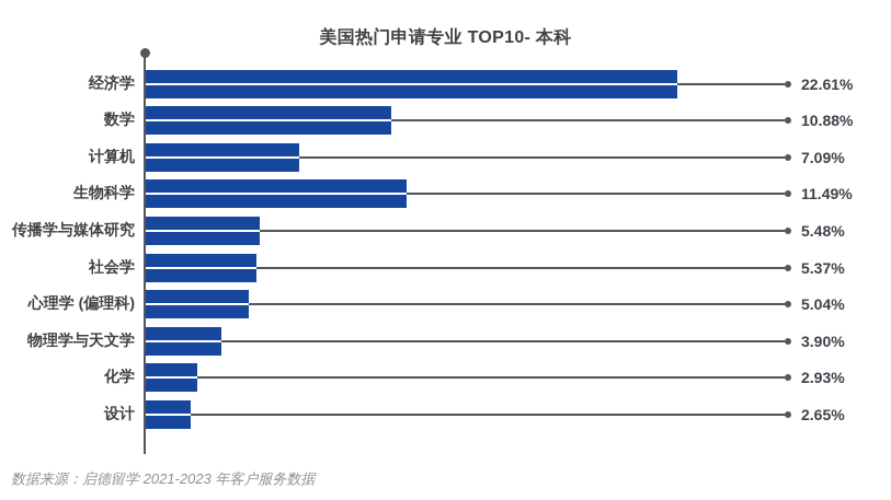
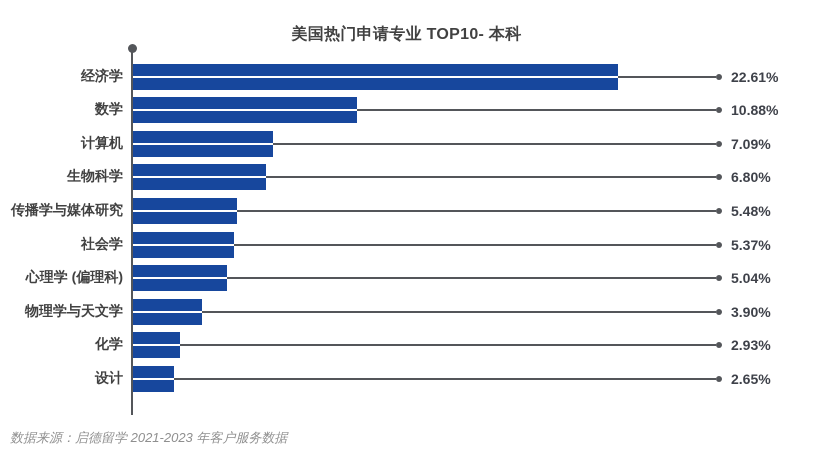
生物科学: 11.49% -> 6.80%
